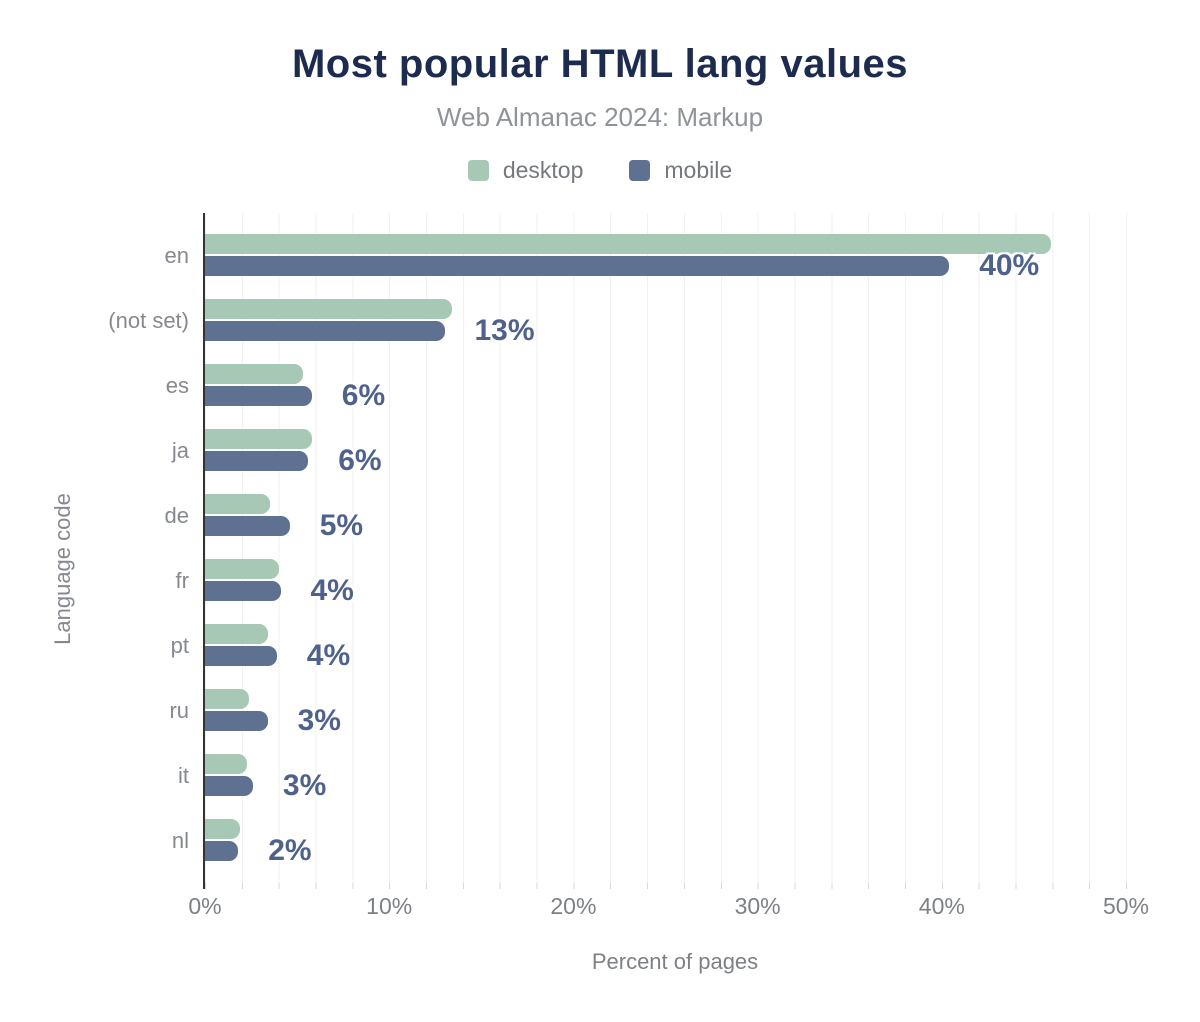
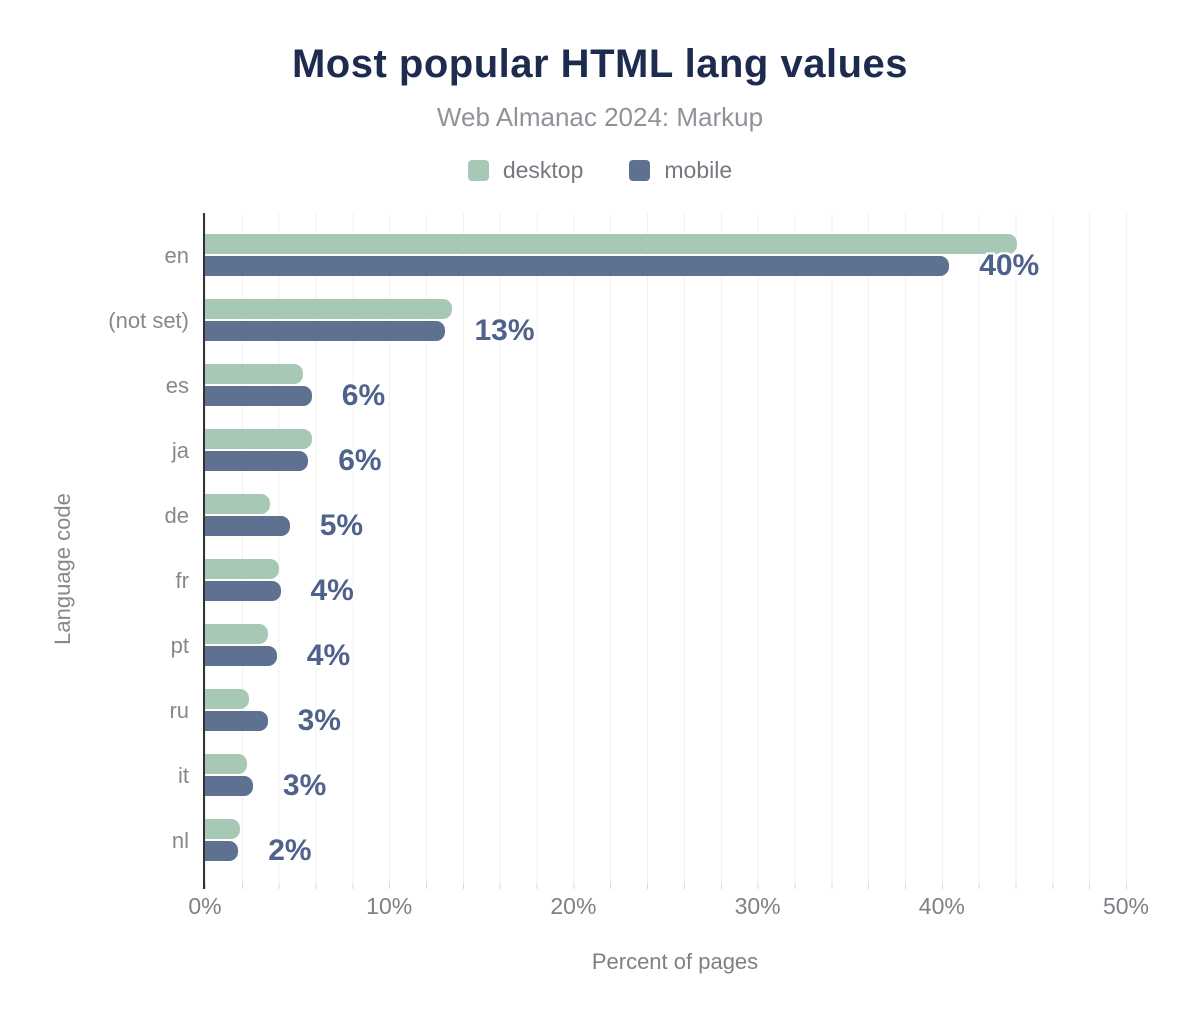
desktop/en: 45.9% -> 44.1%
